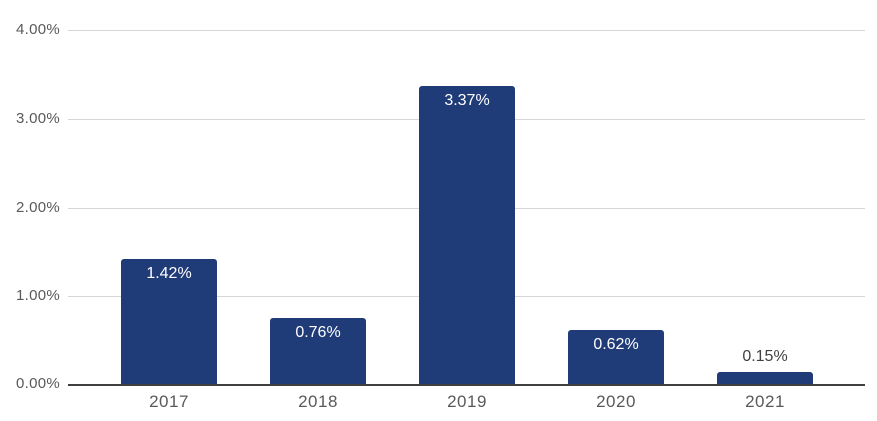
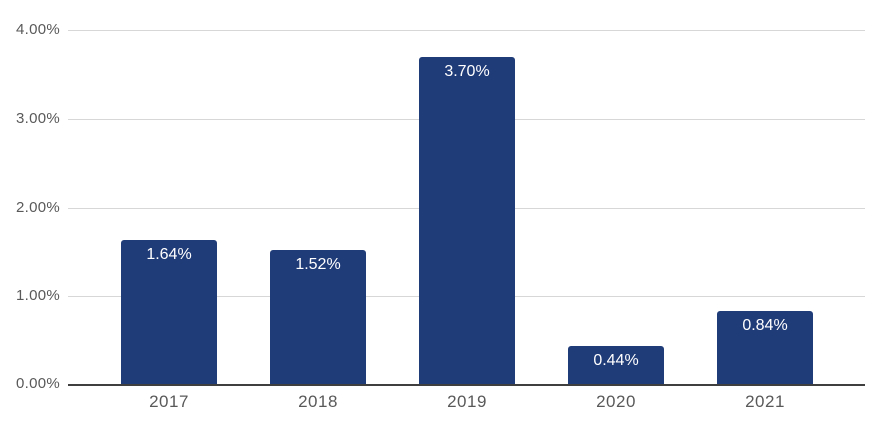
2017: 1.42% -> 1.64%
2018: 0.76% -> 1.52%
2019: 3.37% -> 3.70%
2020: 0.62% -> 0.44%
2021: 0.15% -> 0.84%
